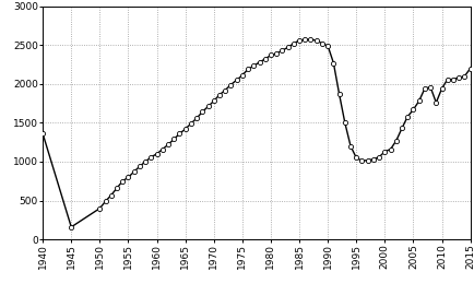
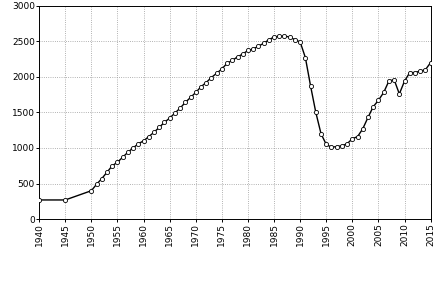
1940: 1360 -> 270
1945: 160 -> 270
